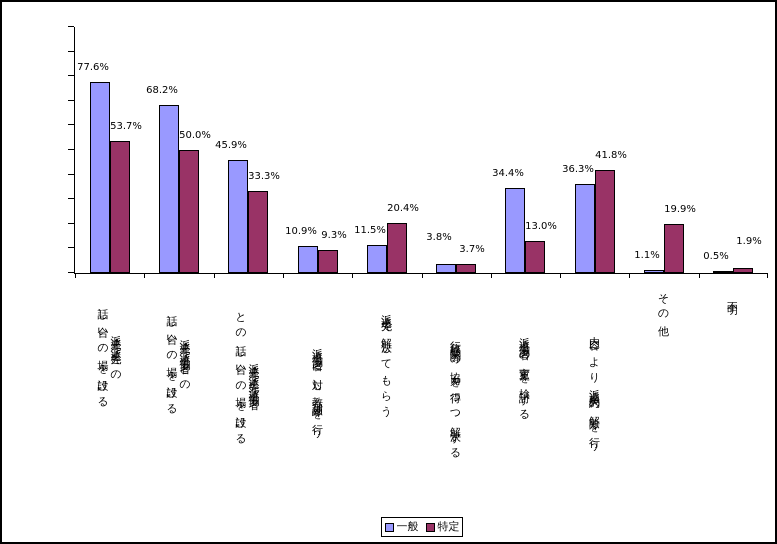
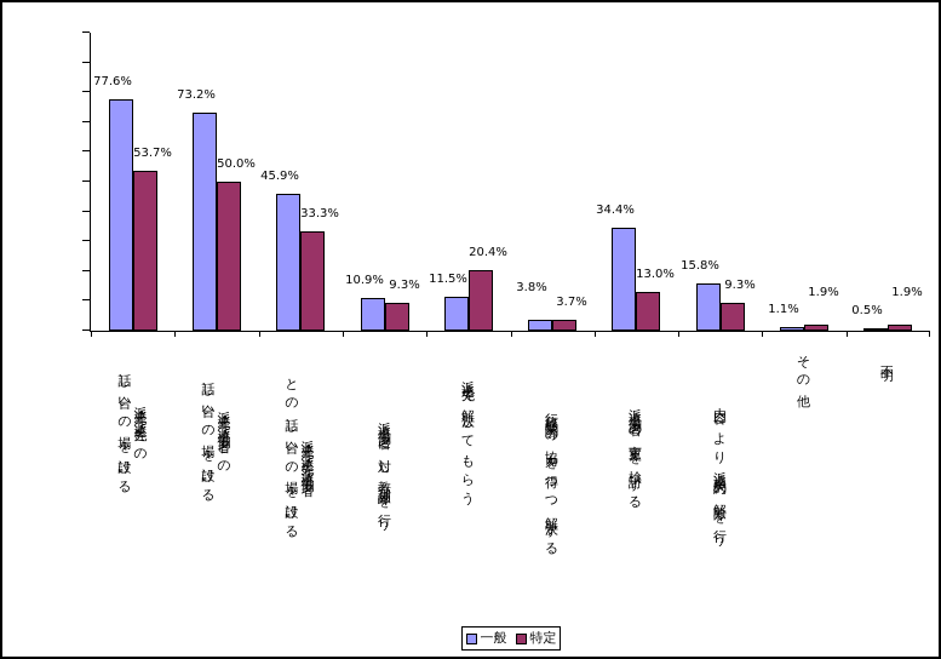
一般/派遣元・派遣労働者との話し合いの場を設ける: 68.2% -> 73.2%
一般/内容により派遣契約の解除を行う: 36.3% -> 15.8%
特定/内容により派遣契約の解除を行う: 41.8% -> 9.3%
特定/その他: 19.9% -> 1.9%
